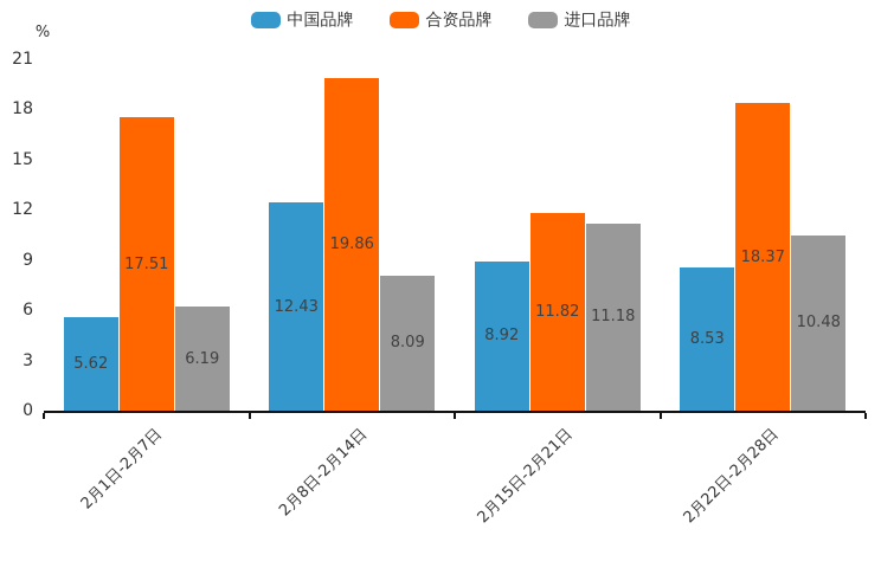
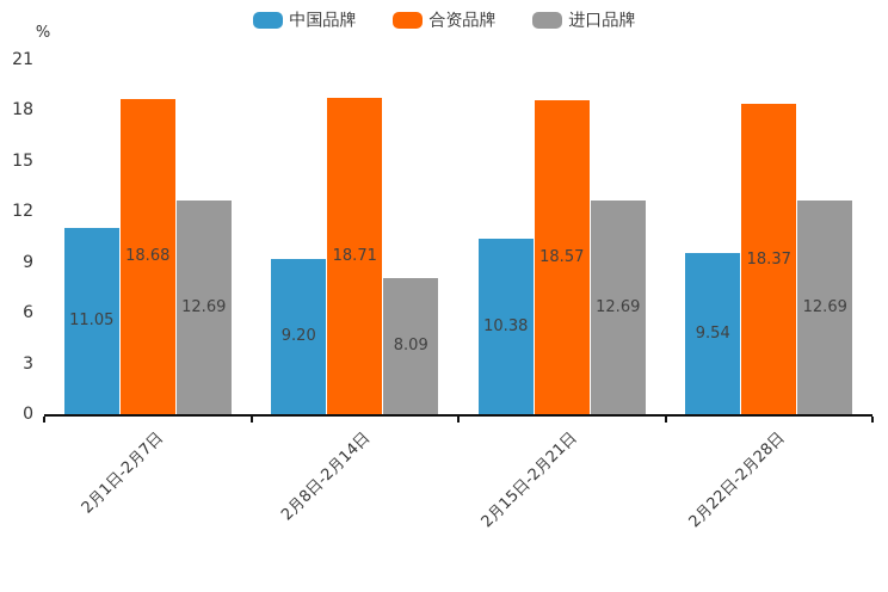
中国品牌/2月1日-2月7日: 5.62 -> 11.05
合资品牌/2月1日-2月7日: 17.51 -> 18.68
进口品牌/2月1日-2月7日: 6.19 -> 12.69
中国品牌/2月8日-2月14日: 12.43 -> 9.20
合资品牌/2月8日-2月14日: 19.86 -> 18.71
中国品牌/2月15日-2月21日: 8.92 -> 10.38
合资品牌/2月15日-2月21日: 11.82 -> 18.57
进口品牌/2月15日-2月21日: 11.18 -> 12.69
中国品牌/2月22日-2月28日: 8.53 -> 9.54
进口品牌/2月22日-2月28日: 10.48 -> 12.69
